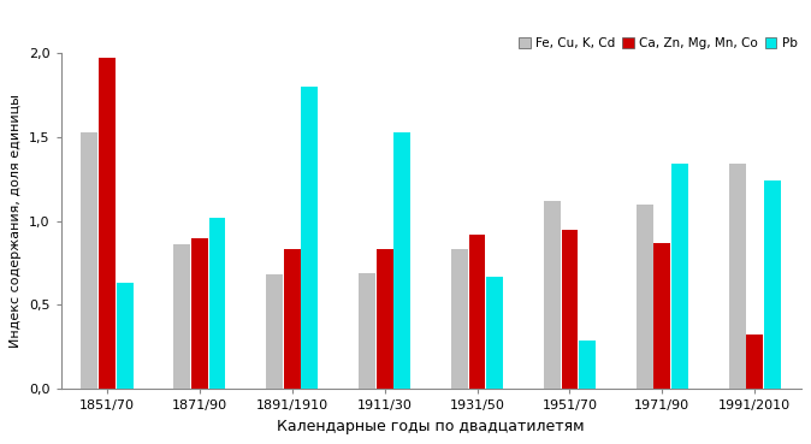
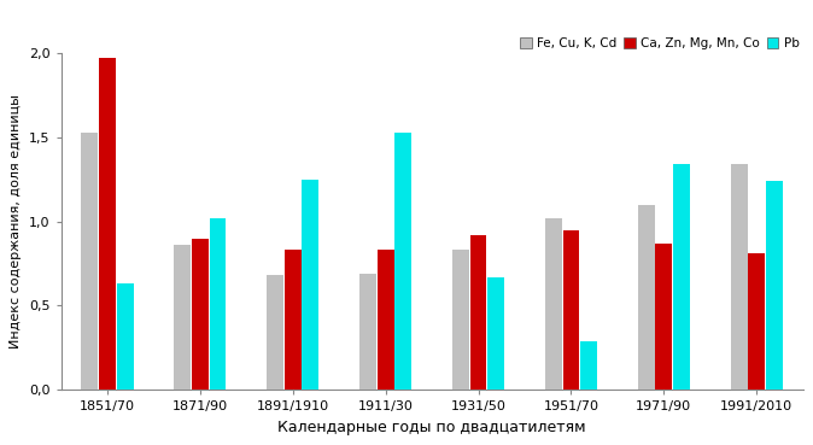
Pb/1891/1910: 1,80 -> 1,25
Fe, Cu, K, Cd/1951/70: 1,12 -> 1,02
Ca, Zn, Mg, Mn, Co/1991/2010: 0,32 -> 0,81
